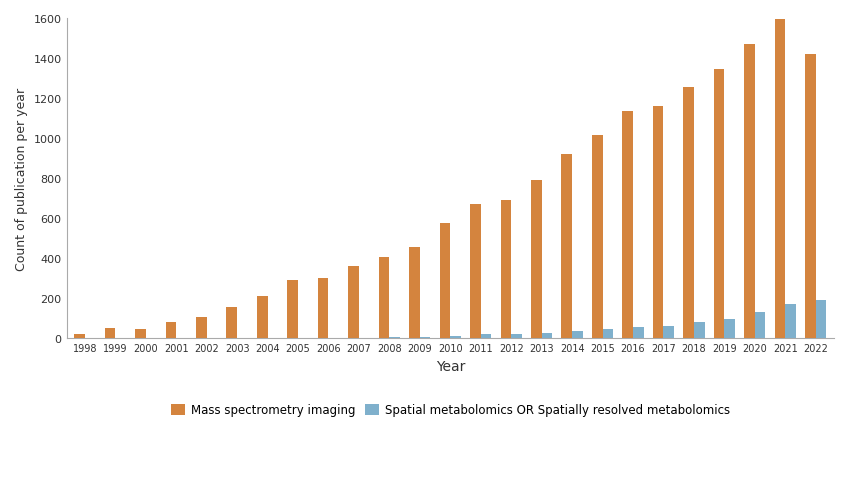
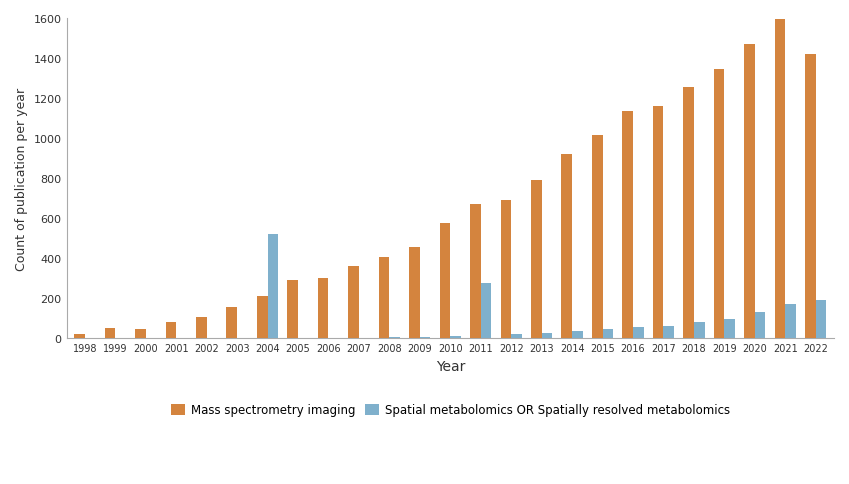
Spatial metabolomics OR Spatially resolved metabolomics/2004: 2 -> 520
Spatial metabolomics OR Spatially resolved metabolomics/2011: 20 -> 275
